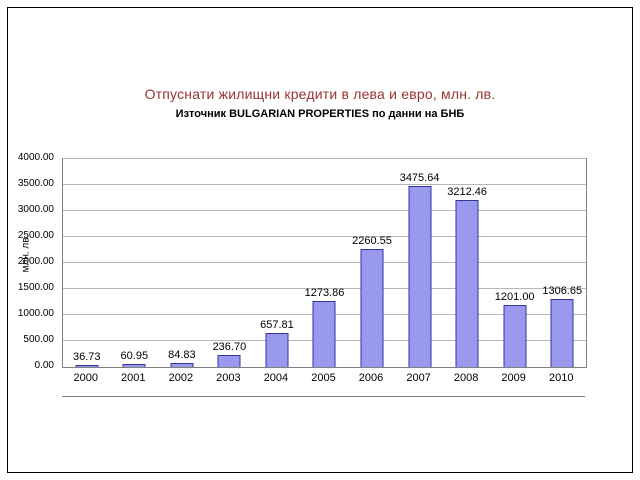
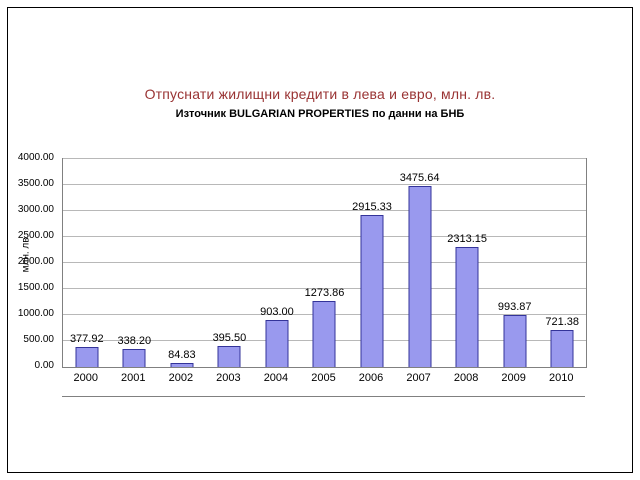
2000: 36.73 -> 377.92
2001: 60.95 -> 338.20
2003: 236.70 -> 395.50
2004: 657.81 -> 903.00
2006: 2260.55 -> 2915.33
2008: 3212.46 -> 2313.15
2009: 1201.00 -> 993.87
2010: 1306.65 -> 721.38
